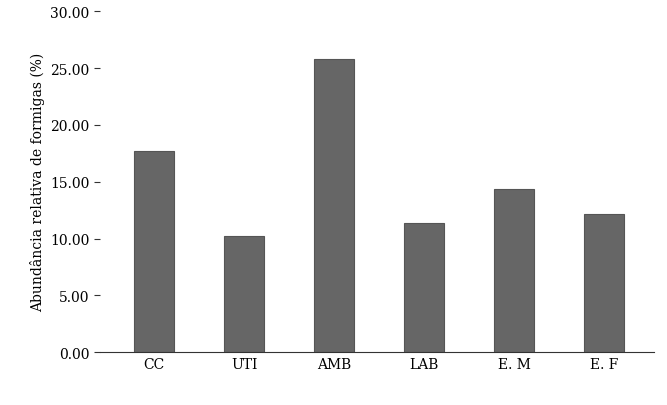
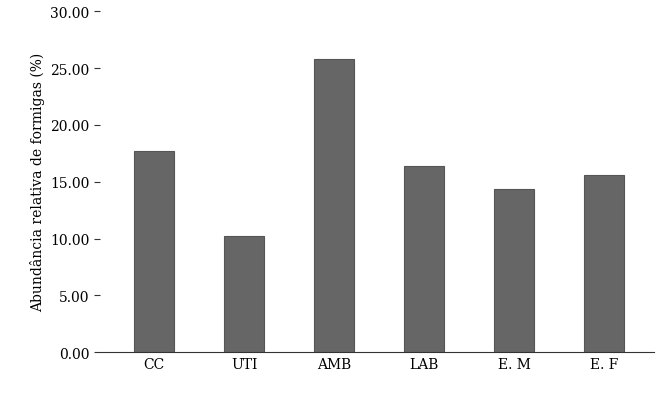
LAB: 11.4 -> 16.4
E. F: 12.2 -> 15.6
